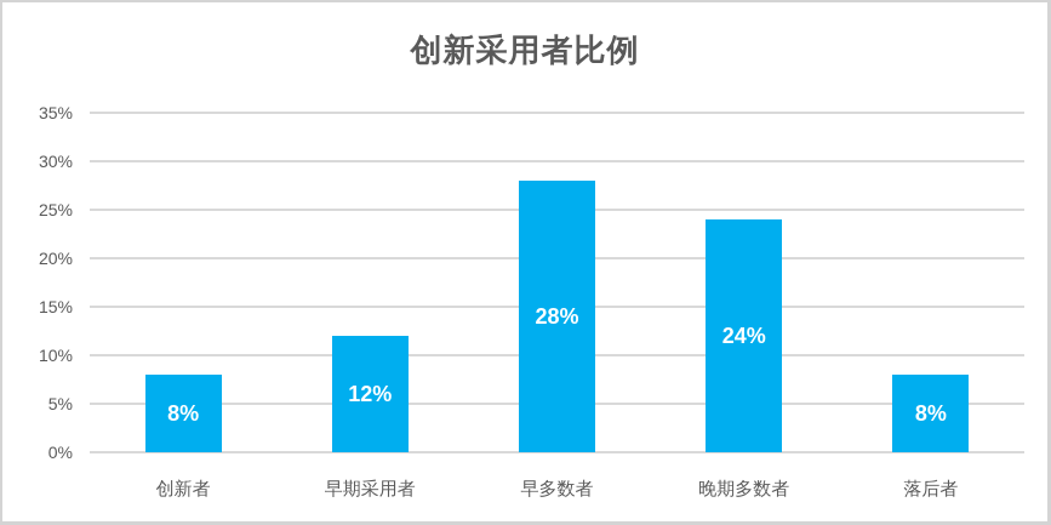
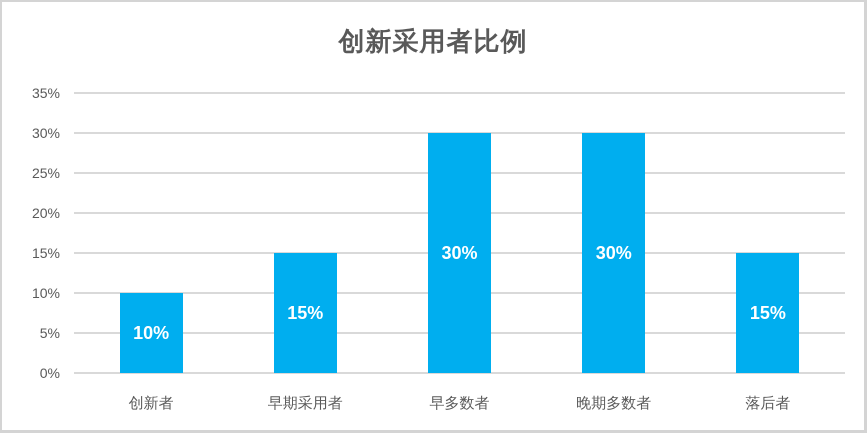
创新者: 8% -> 10%
早期采用者: 12% -> 15%
早多数者: 28% -> 30%
晚期多数者: 24% -> 30%
落后者: 8% -> 15%
